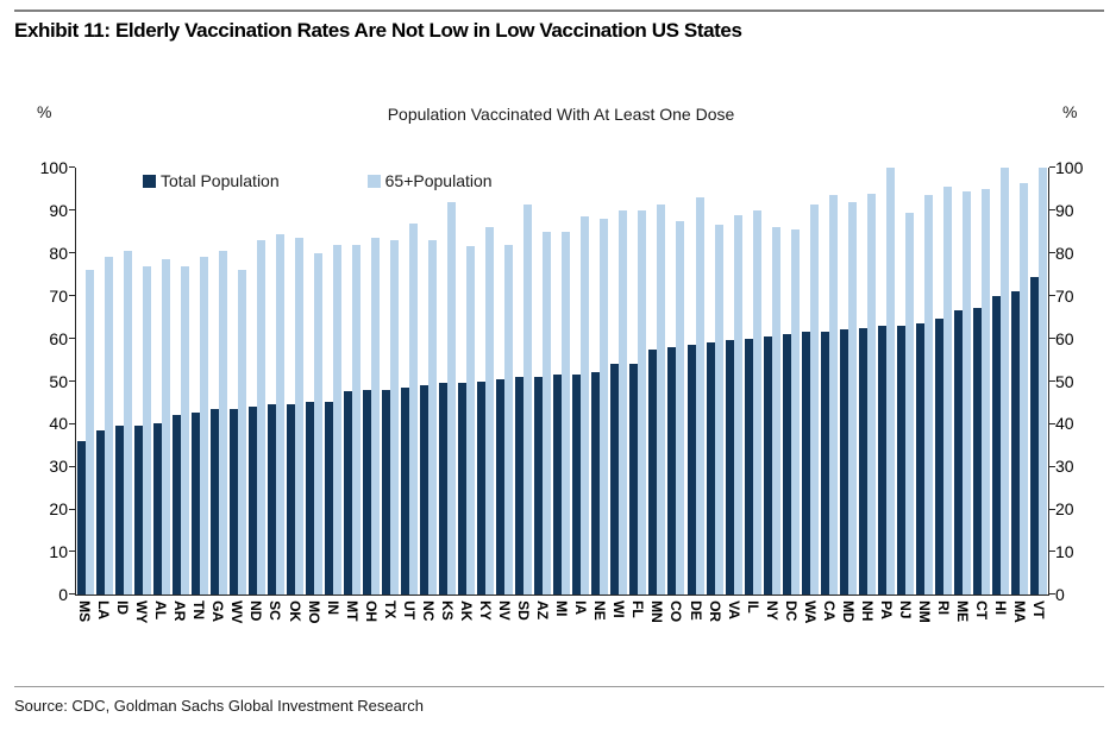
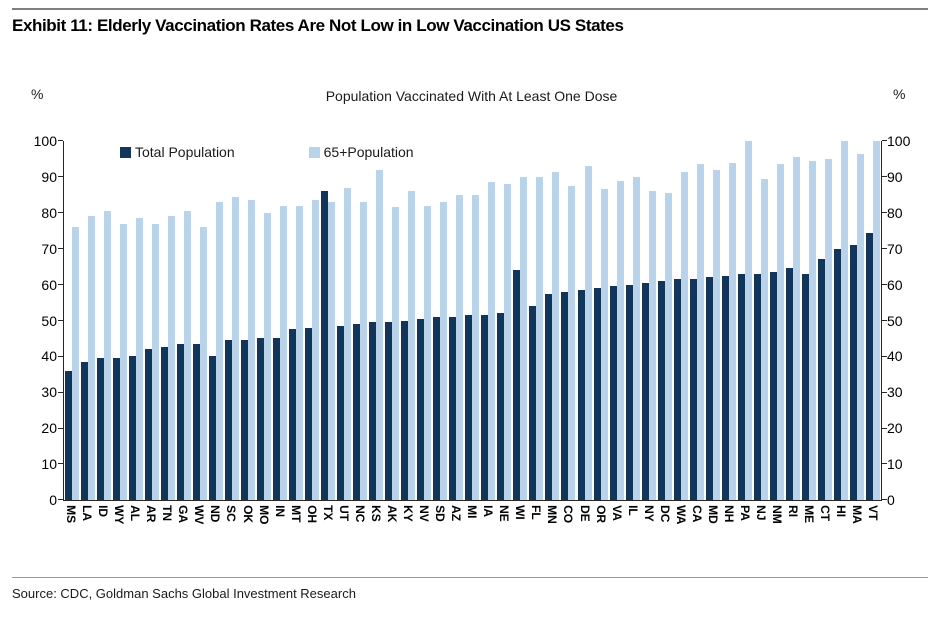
Total Population/ND: 44 -> 40
Total Population/TX: 48 -> 86
65+Population/SD: 92 -> 83
Total Population/WI: 54 -> 64
Total Population/ME: 66 -> 63
